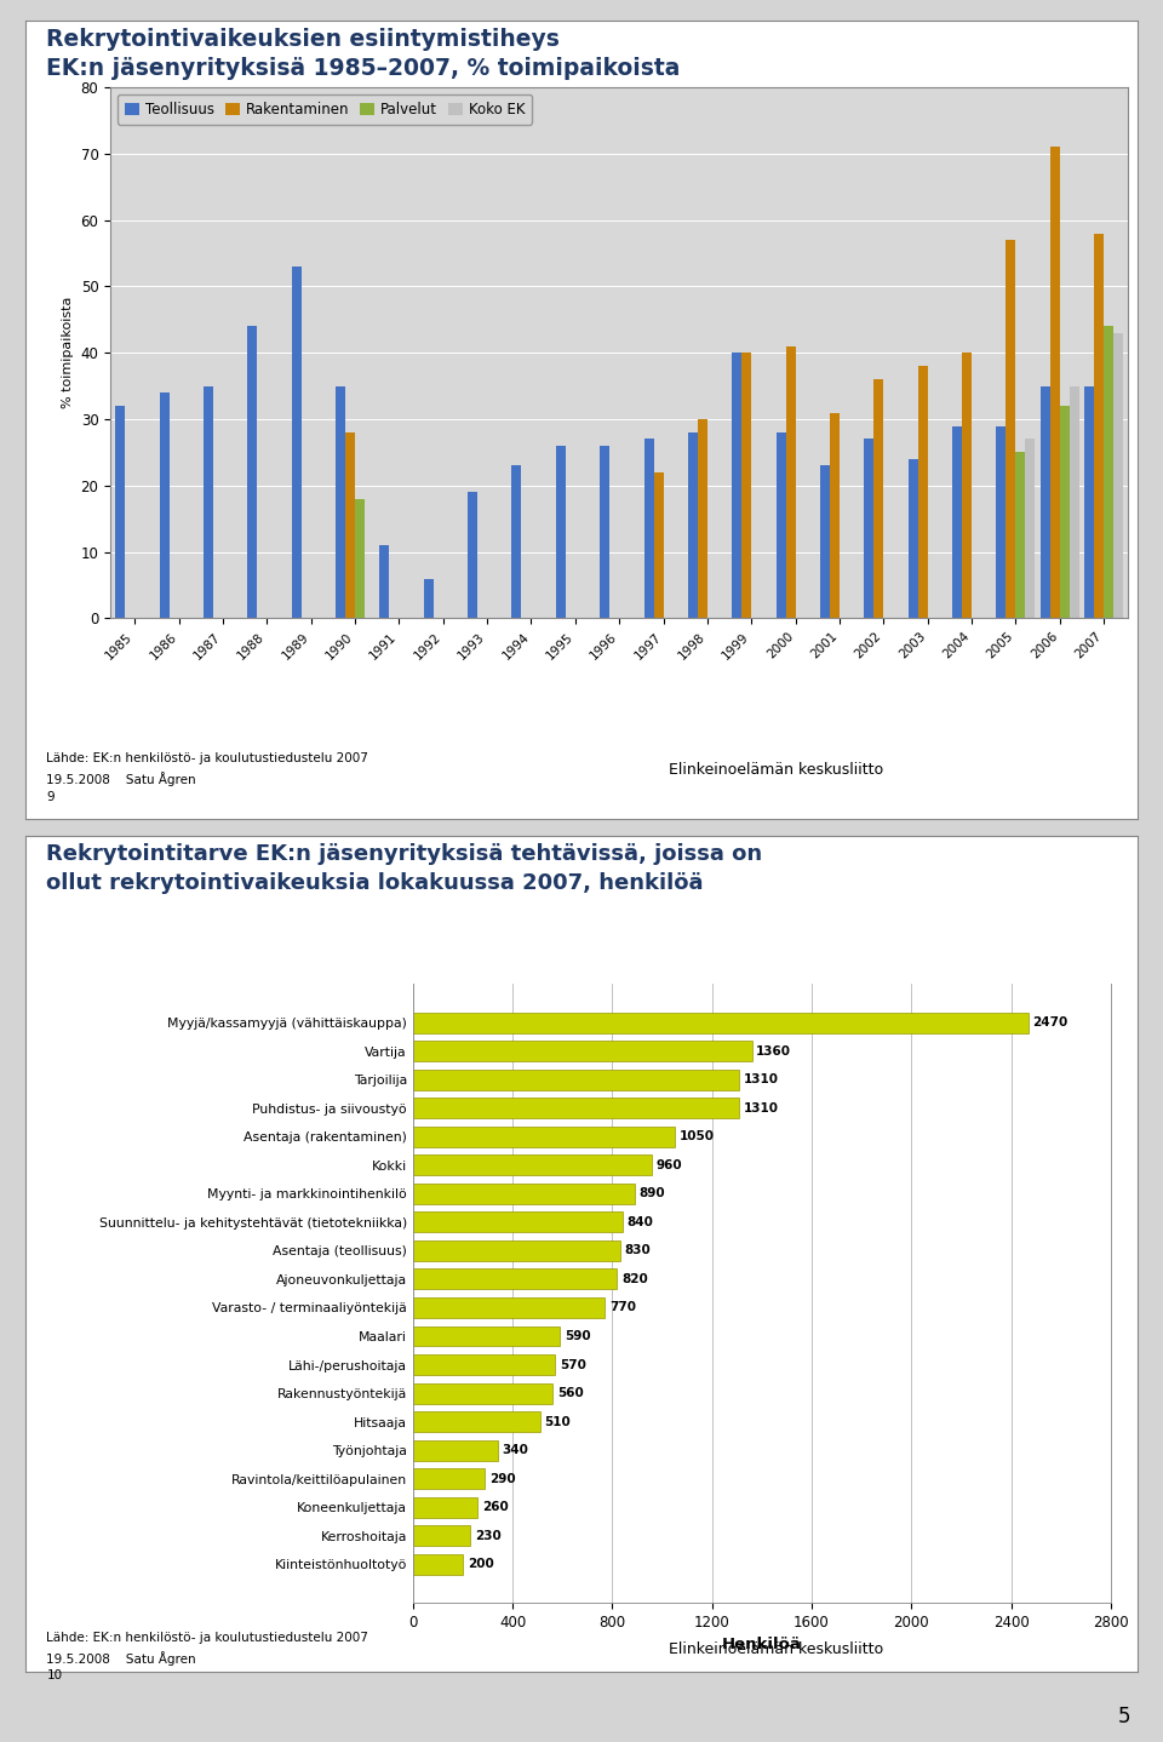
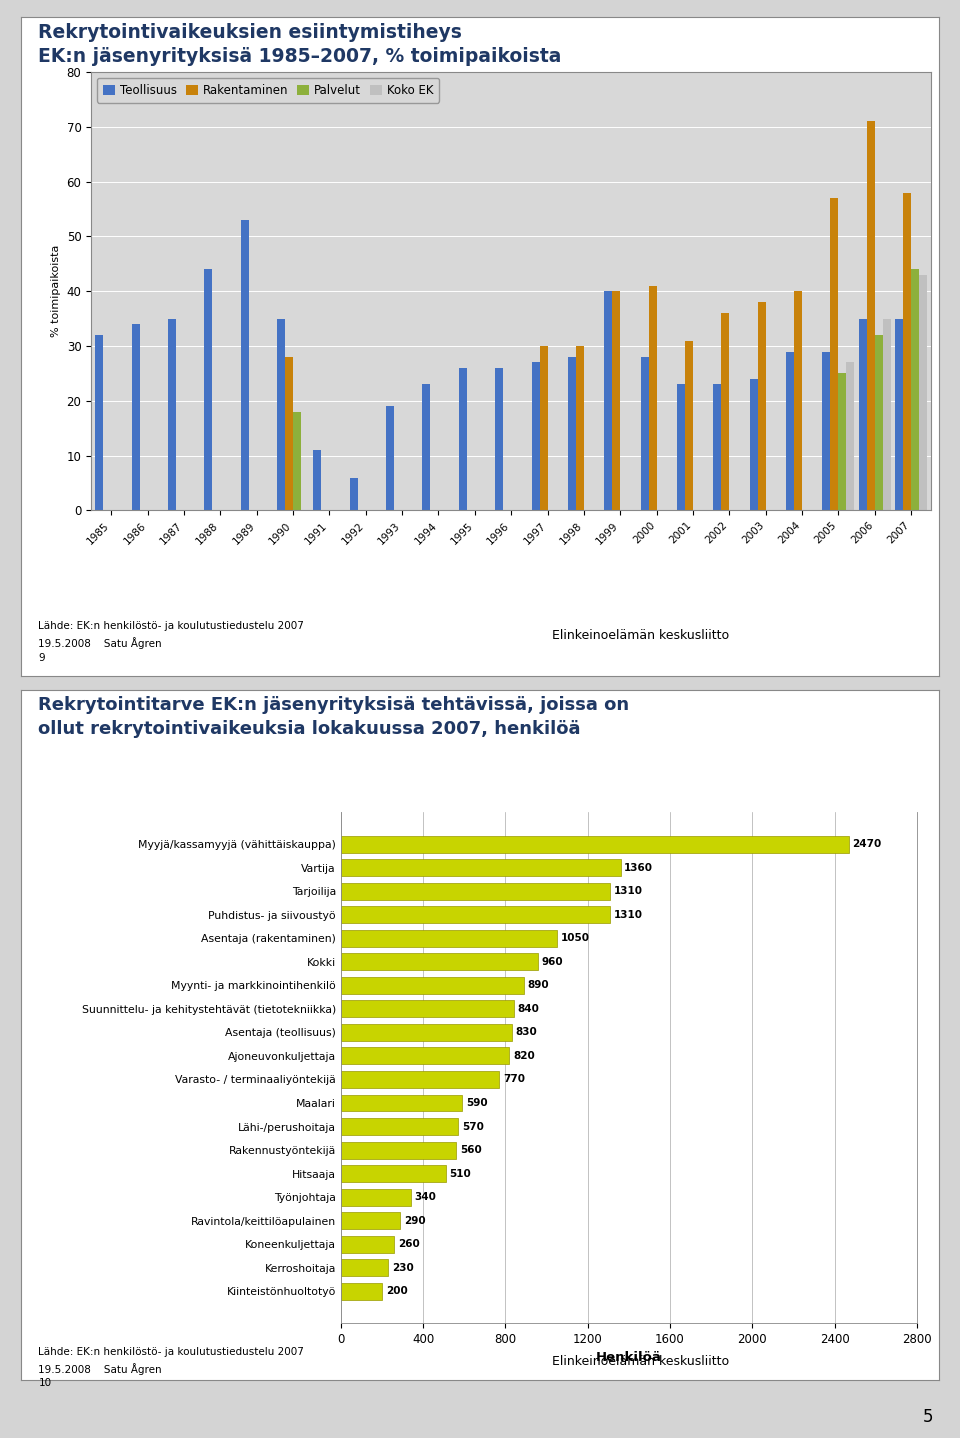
Rakentaminen/1997: 22 -> 30
Teollisuus/2002: 27 -> 23
